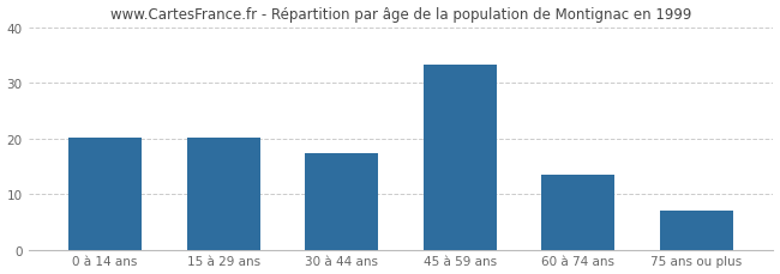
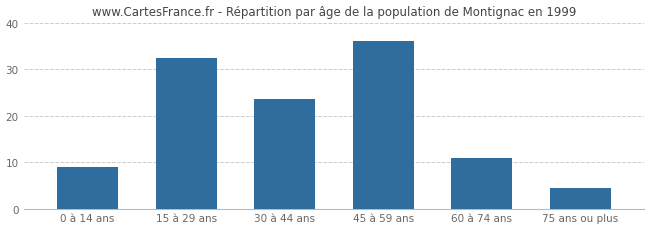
0 à 14 ans: 20.2 -> 9.0
15 à 29 ans: 20.2 -> 32.5
30 à 44 ans: 17.3 -> 23.5
45 à 59 ans: 33.3 -> 36.0
60 à 74 ans: 13.5 -> 11.0
75 ans ou plus: 7.1 -> 4.5
